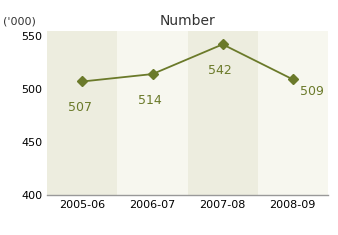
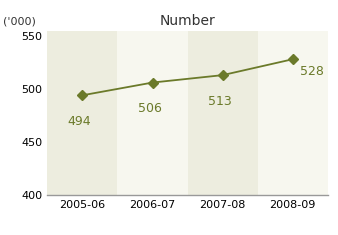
2005-06: 507 -> 494
2006-07: 514 -> 506
2007-08: 542 -> 513
2008-09: 509 -> 528
